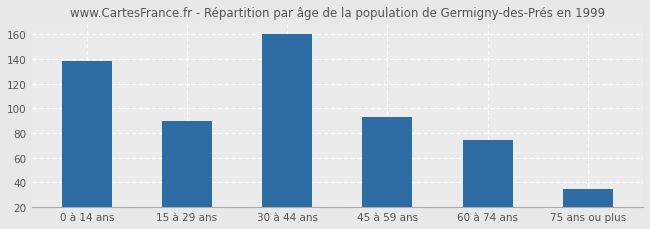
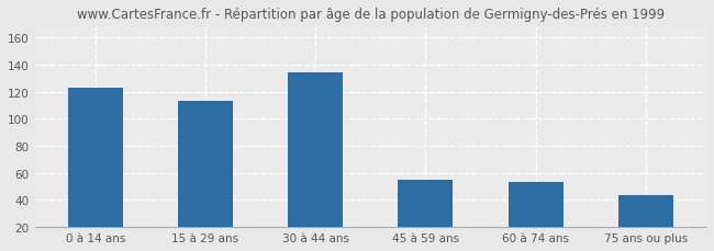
0 à 14 ans: 138 -> 123
15 à 29 ans: 90 -> 113
30 à 44 ans: 160 -> 134
45 à 59 ans: 93 -> 55
60 à 74 ans: 74 -> 53
75 ans ou plus: 35 -> 44
